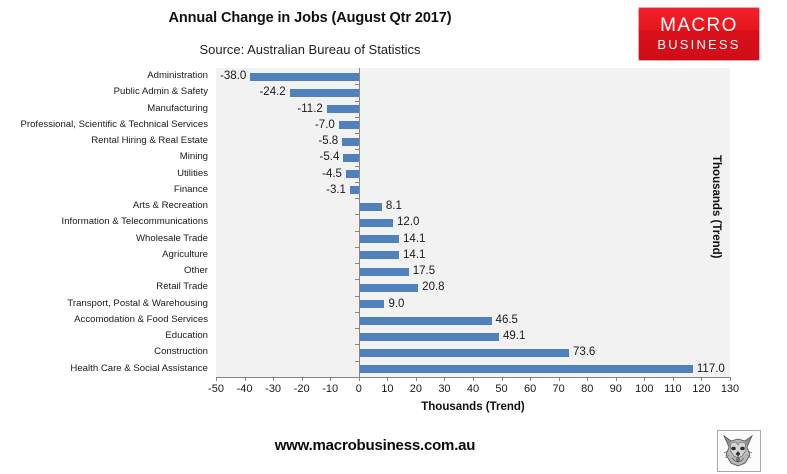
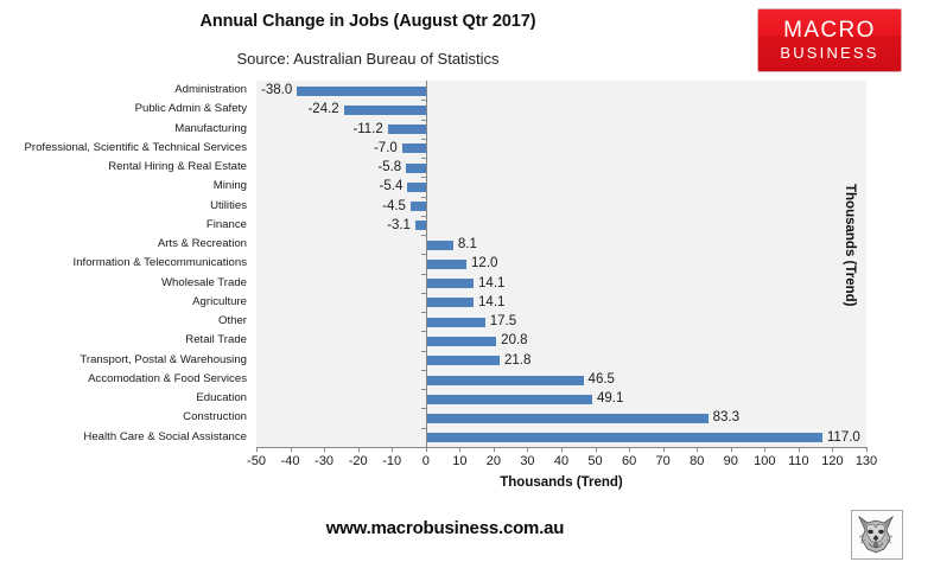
Transport, Postal & Warehousing: 9.0 -> 21.8
Construction: 73.6 -> 83.3
